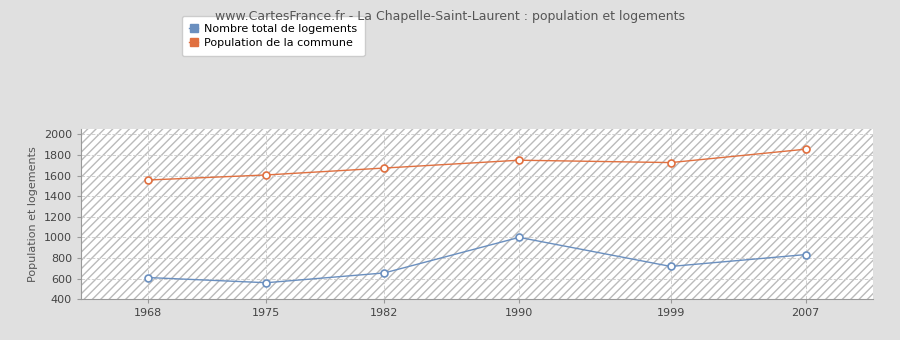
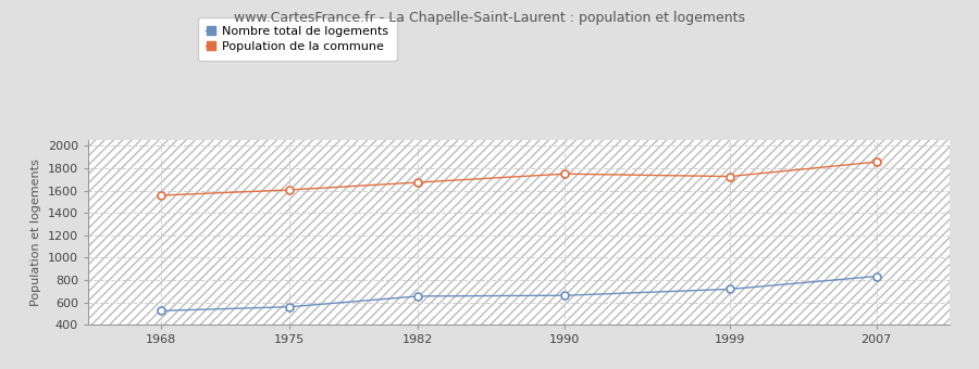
Nombre total de logements/1968: 610 -> 520
Nombre total de logements/1990: 1000 -> 660
